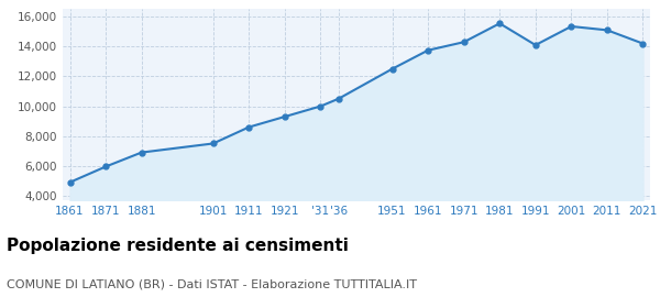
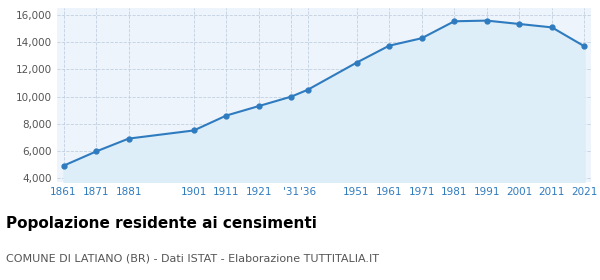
1991: 14,100 -> 15,600
2021: 14,200 -> 13,700
